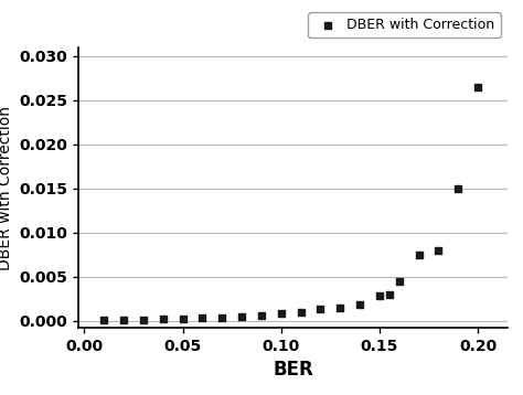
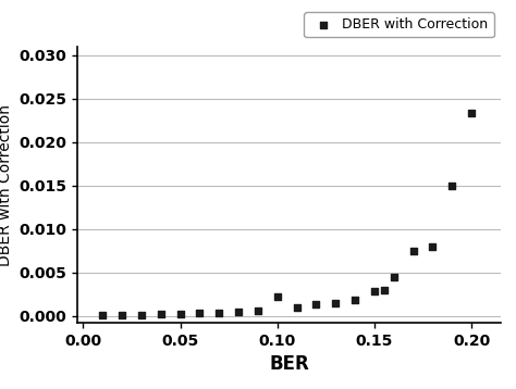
0.10: 0.0008 -> 0.0022
0.20: 0.0265 -> 0.0234
